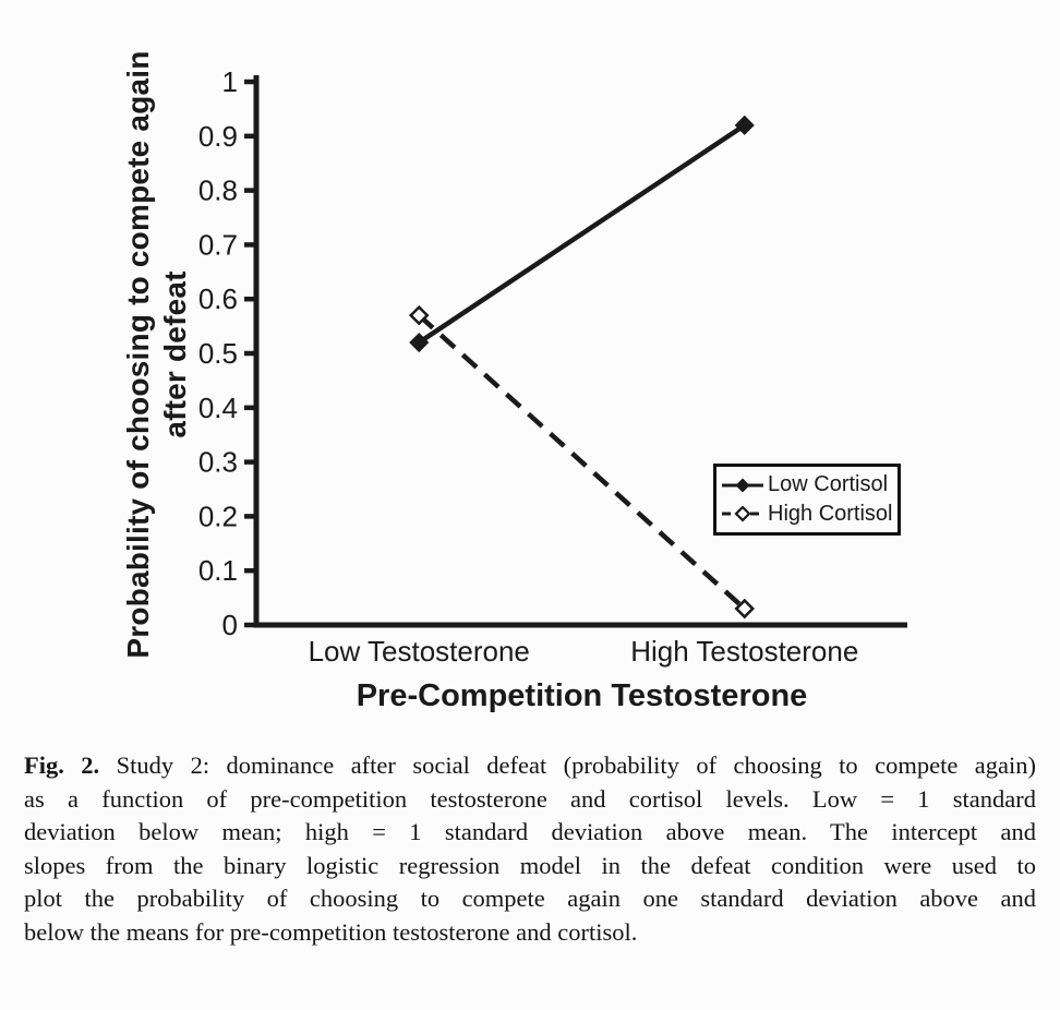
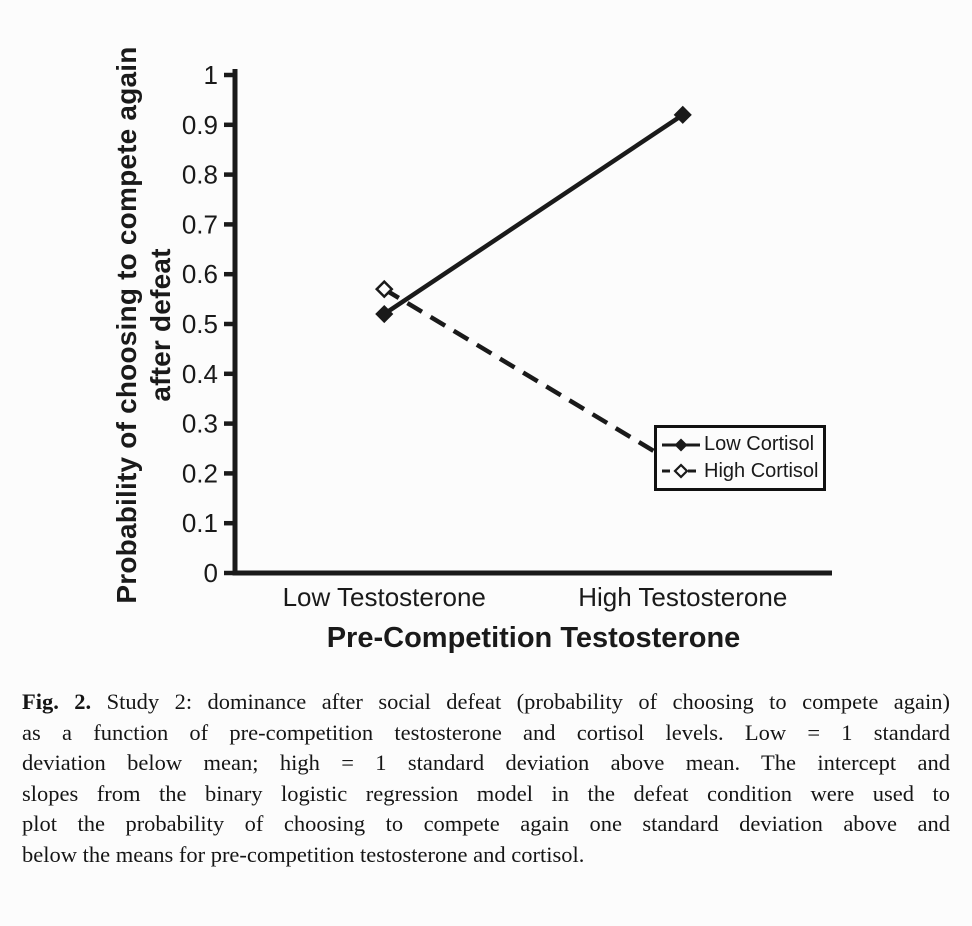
High Cortisol/High Testosterone: 0.03 -> 0.21
